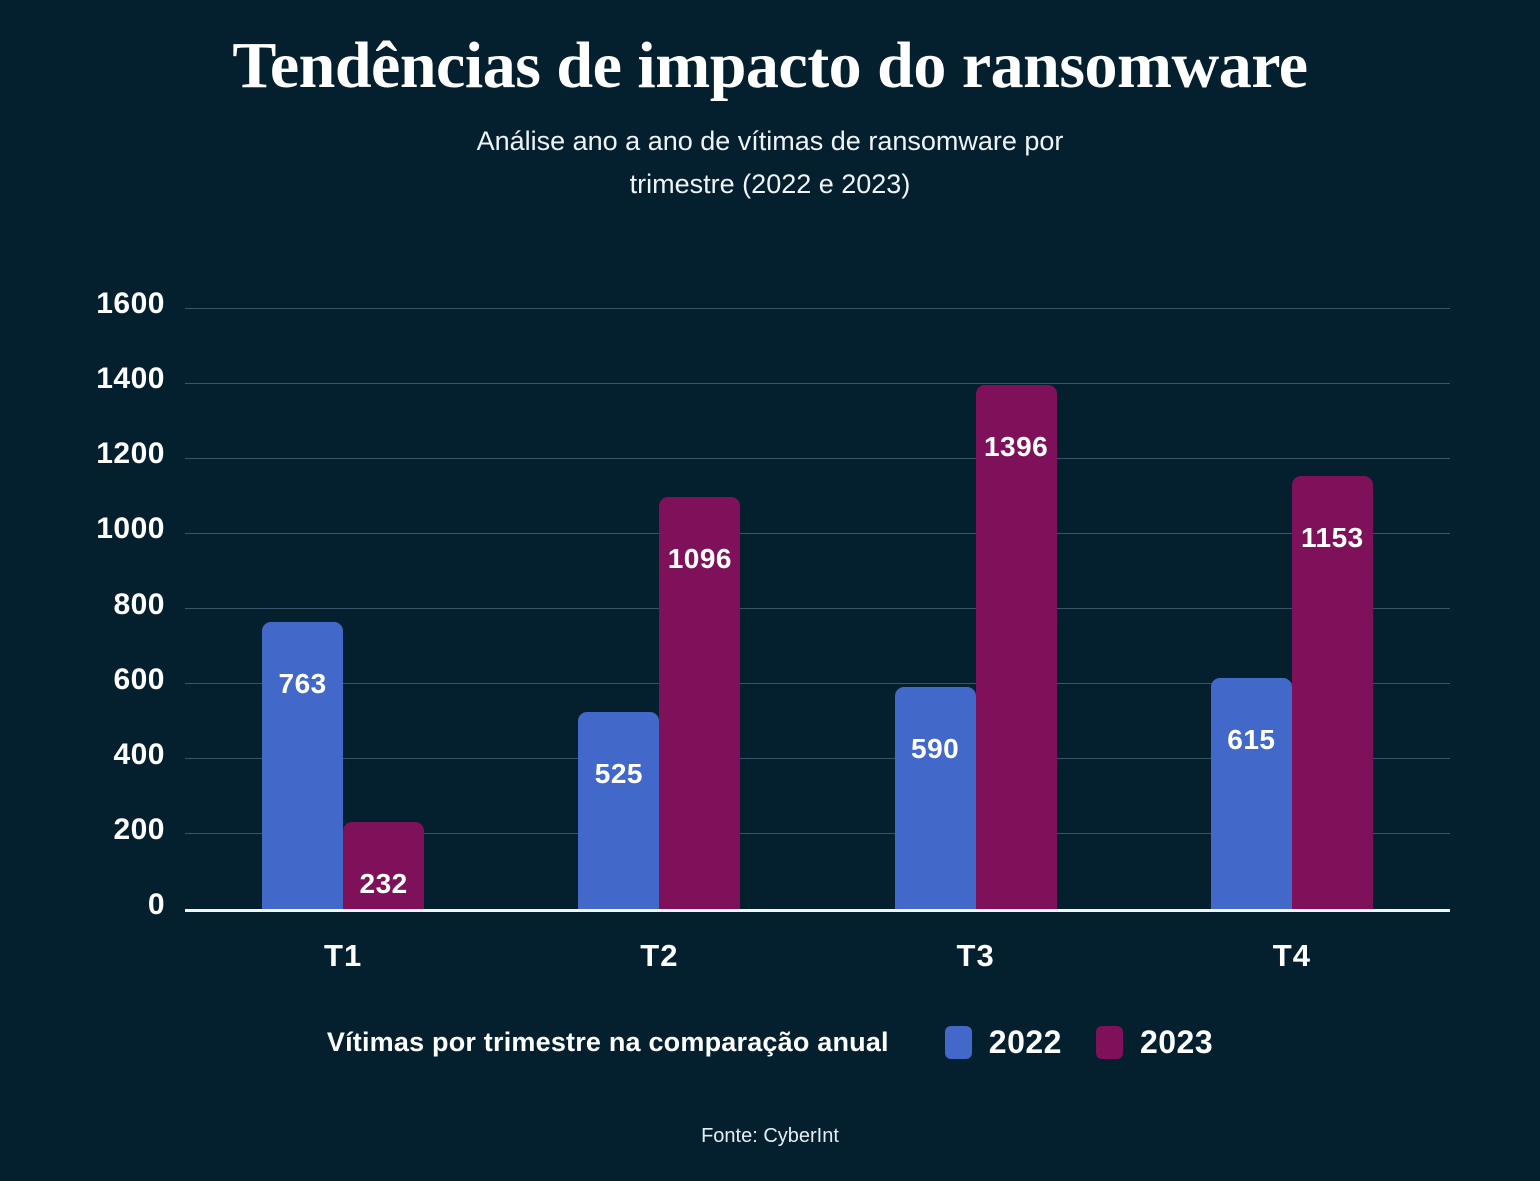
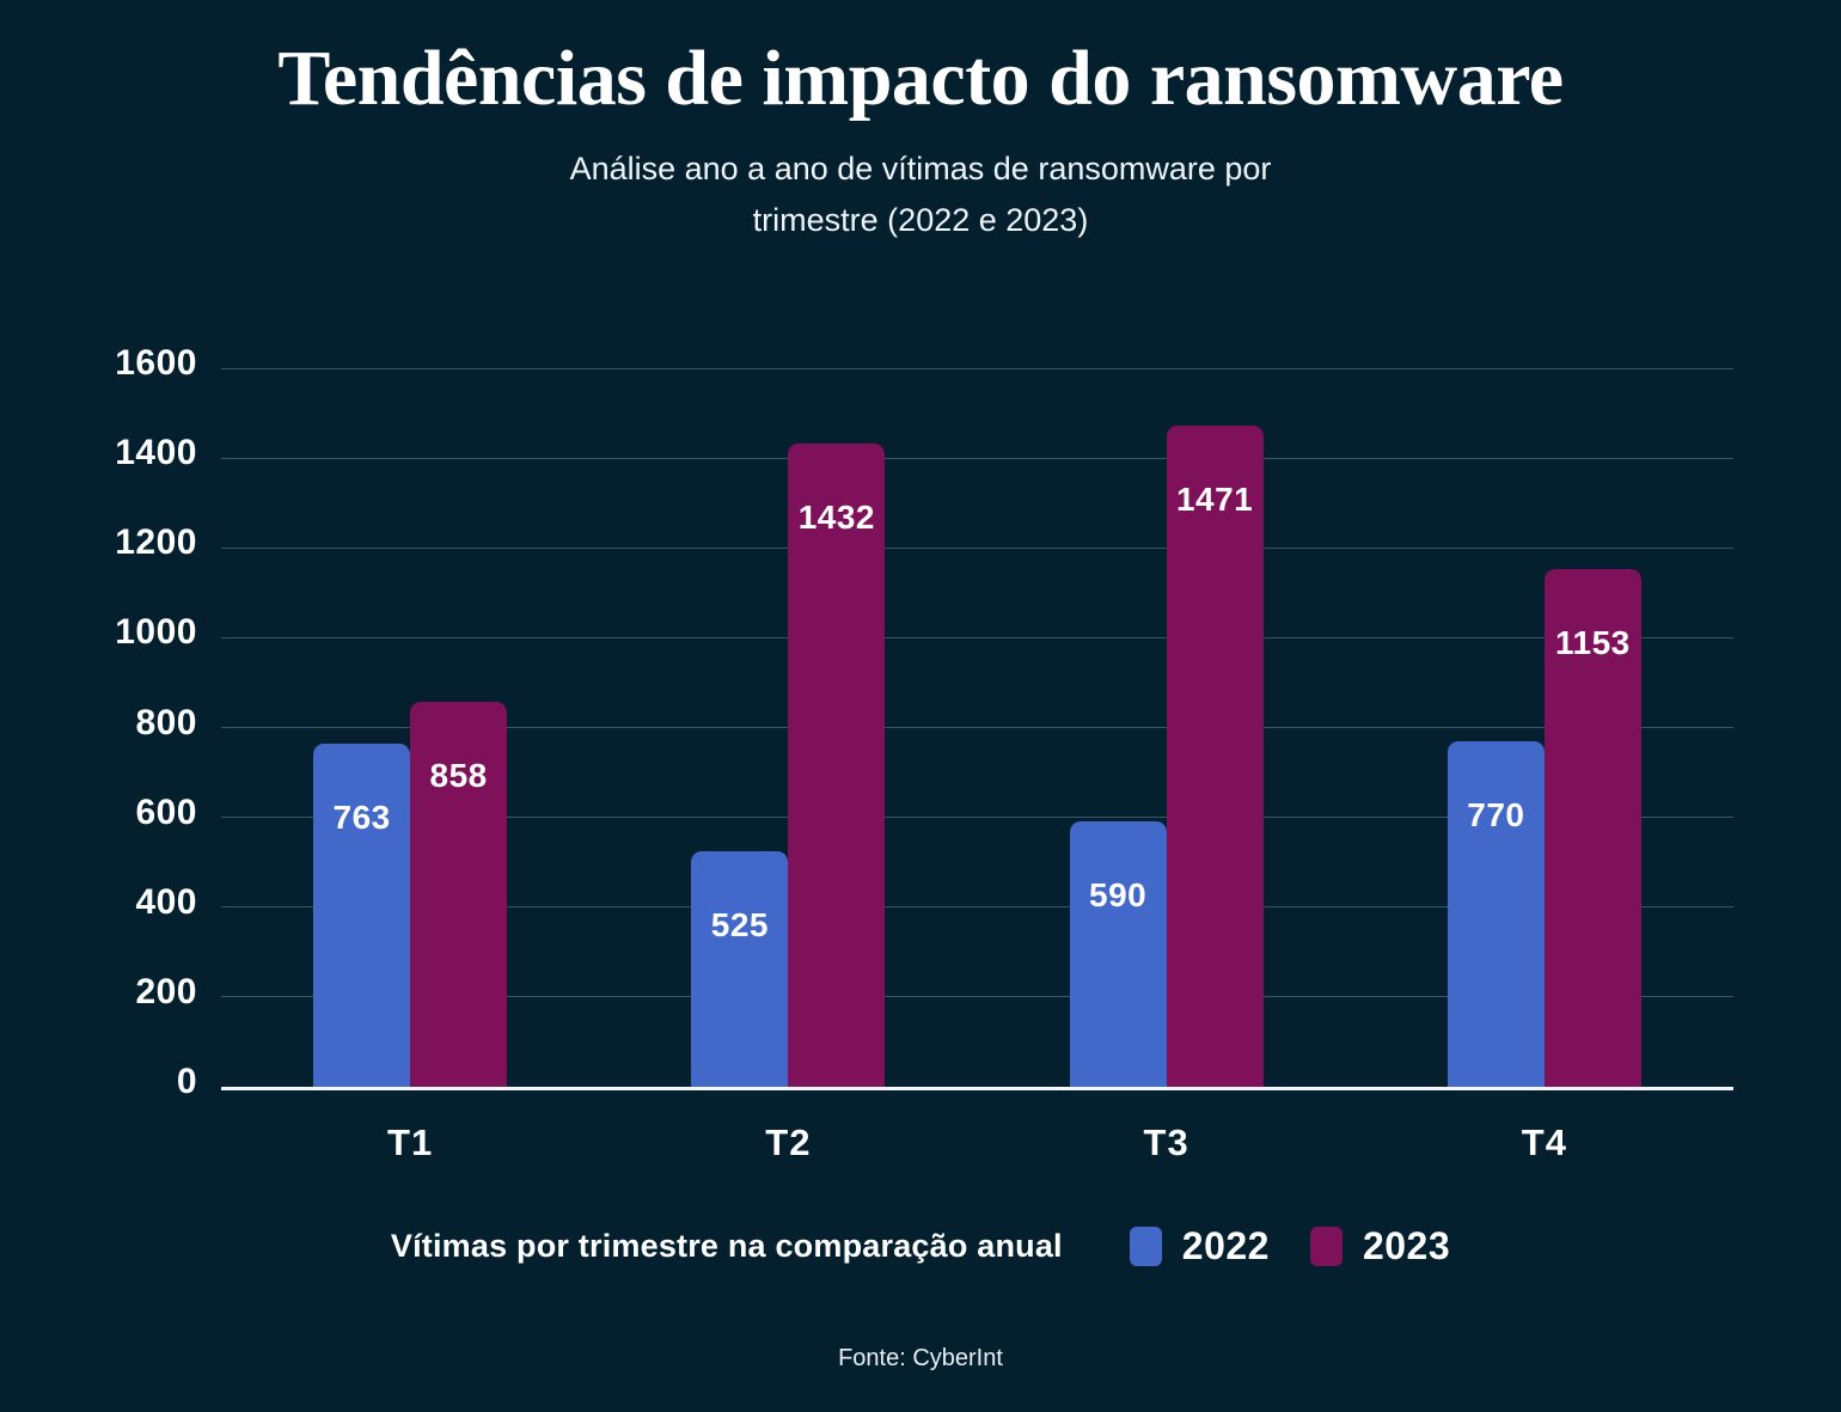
2023/T1: 232 -> 858
2023/T2: 1096 -> 1432
2023/T3: 1396 -> 1471
2022/T4: 615 -> 770
